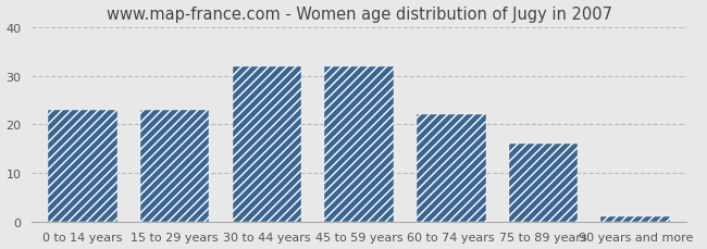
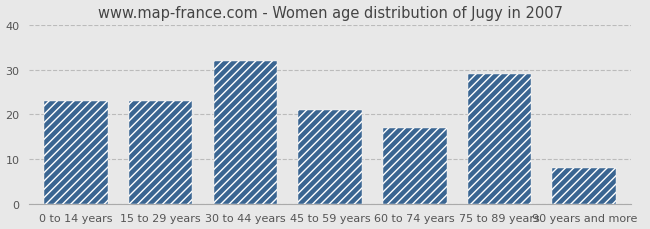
45 to 59 years: 32 -> 21
60 to 74 years: 22 -> 17
75 to 89 years: 16 -> 29
90 years and more: 1 -> 8
